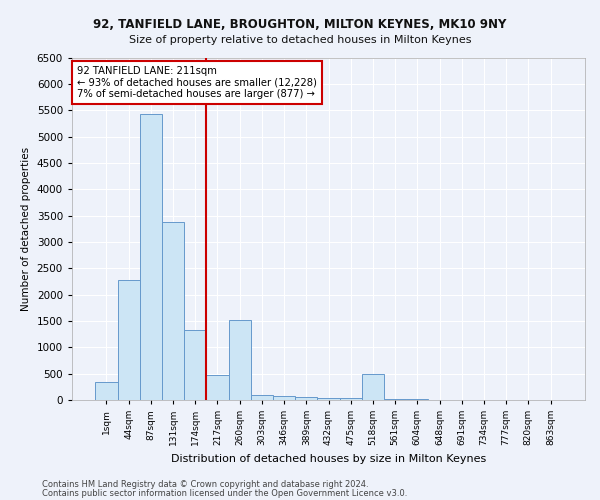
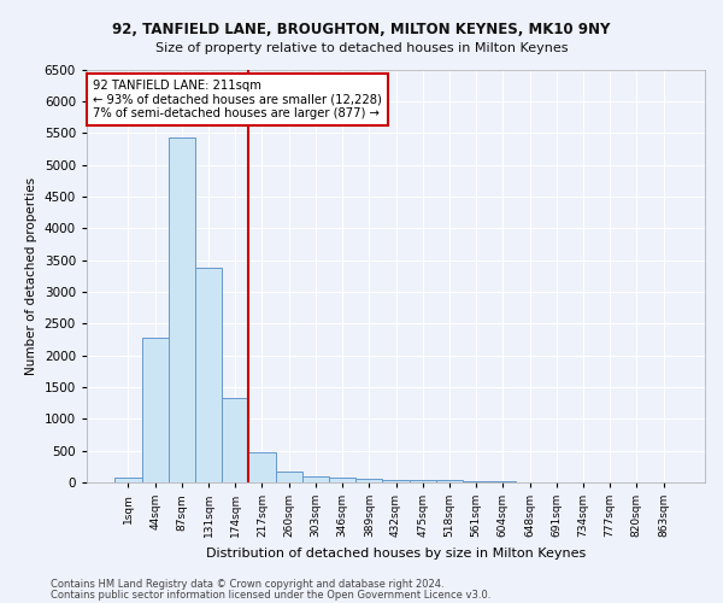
1sqm: 340 -> 80
260sqm: 1520 -> 160
518sqm: 500 -> 30
